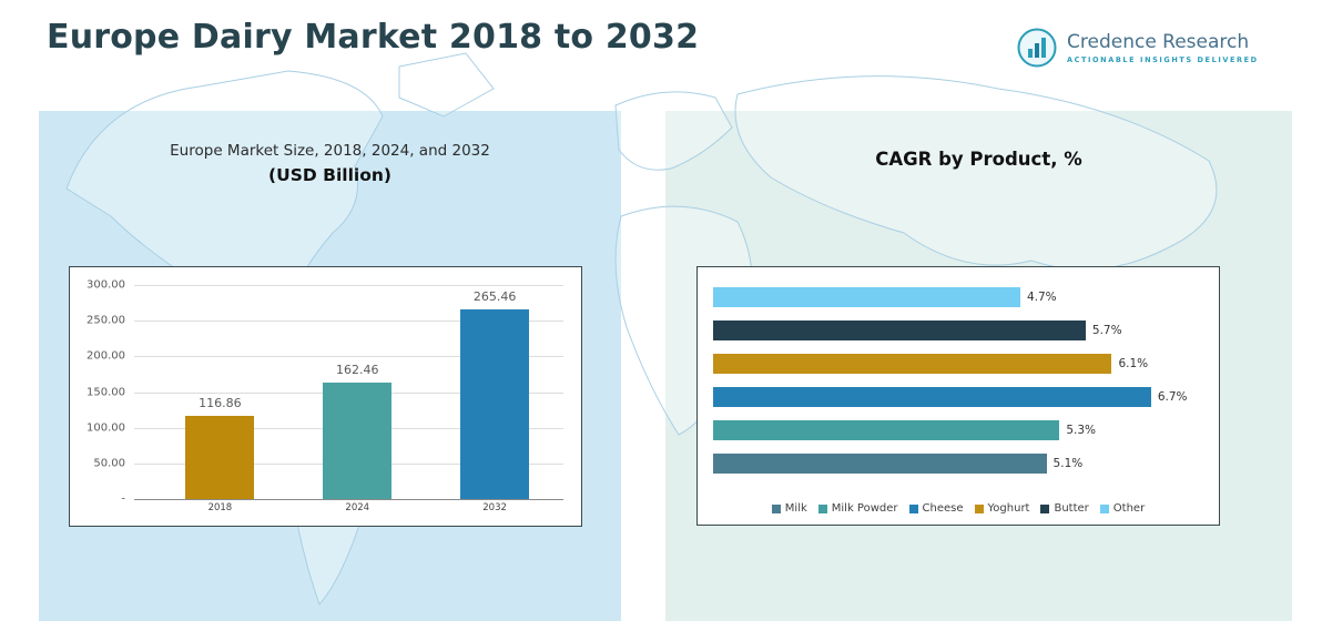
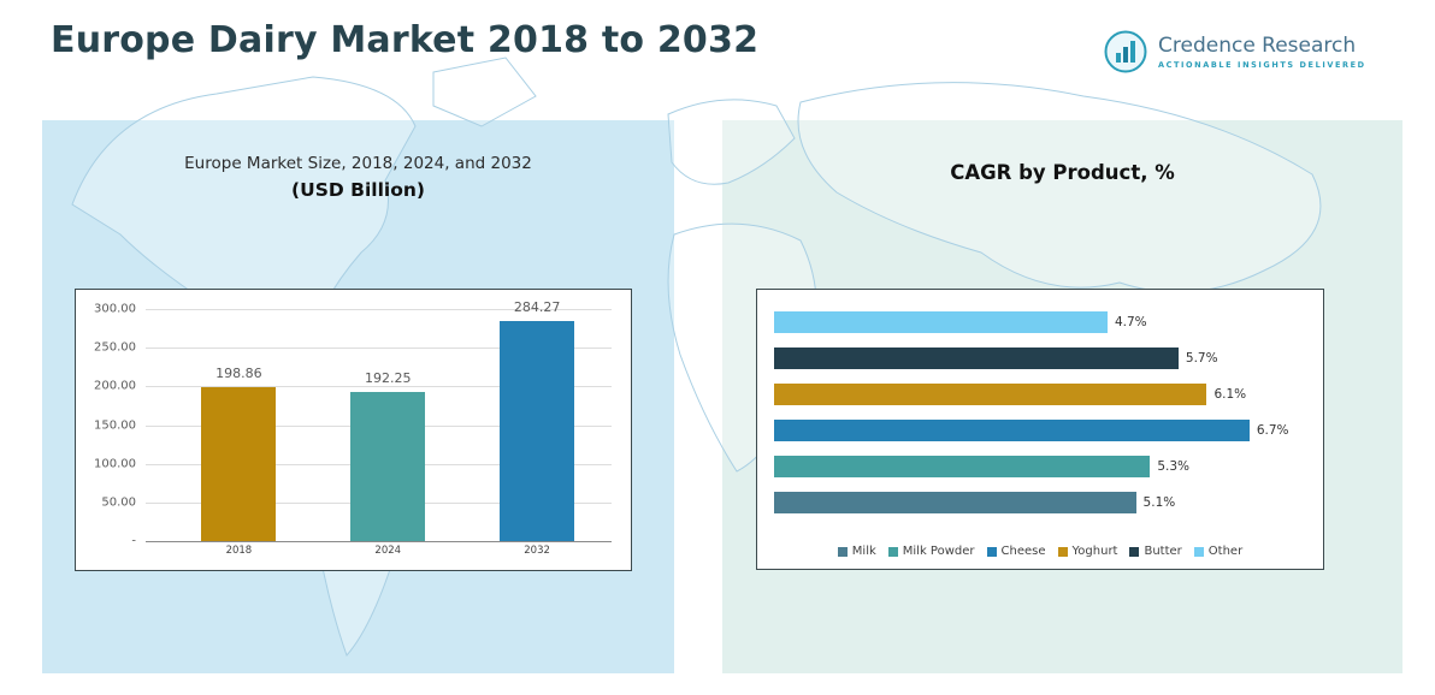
Europe Market Size, 2018, 2024, and 2032 (USD Billion)/2018: 116.86 -> 198.86
Europe Market Size, 2018, 2024, and 2032 (USD Billion)/2024: 162.46 -> 192.25
Europe Market Size, 2018, 2024, and 2032 (USD Billion)/2032: 265.46 -> 284.27
